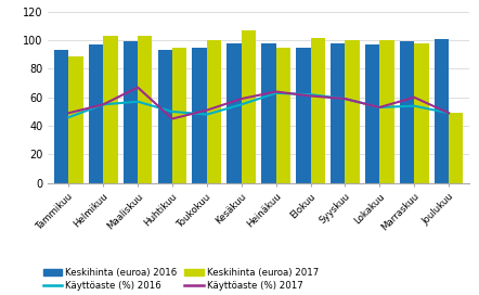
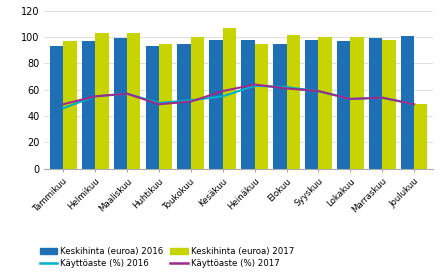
Keskihinta (euroa) 2017/Tammikuu: 89 -> 97
Käyttöaste (%) 2017/Maaliskuu: 67 -> 57
Käyttöaste (%) 2017/Huhtikuu: 45 -> 49
Käyttöaste (%) 2016/Toukokuu: 48 -> 52
Käyttöaste (%) 2017/Marraskuu: 60 -> 54
